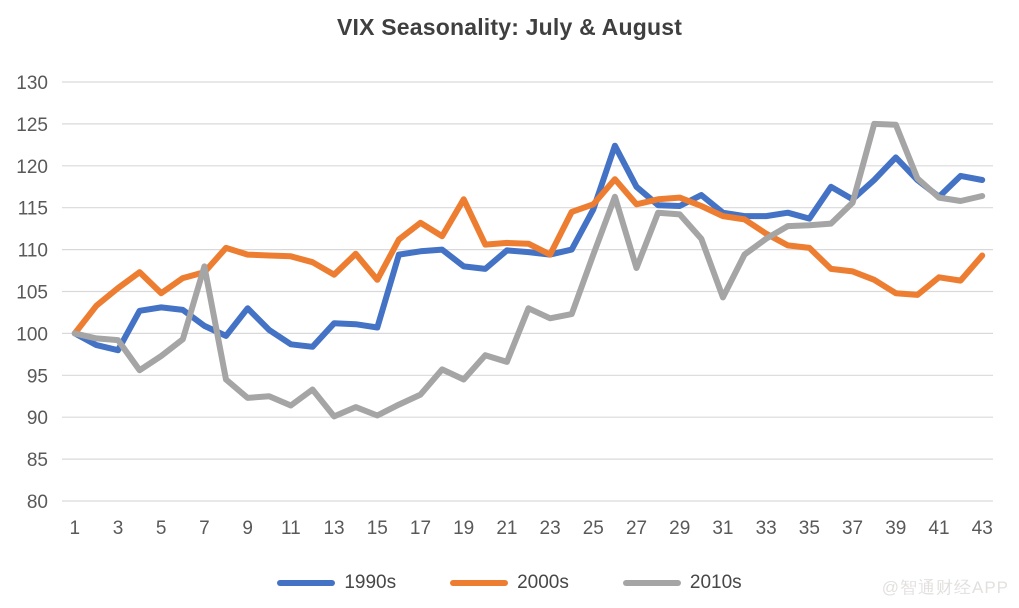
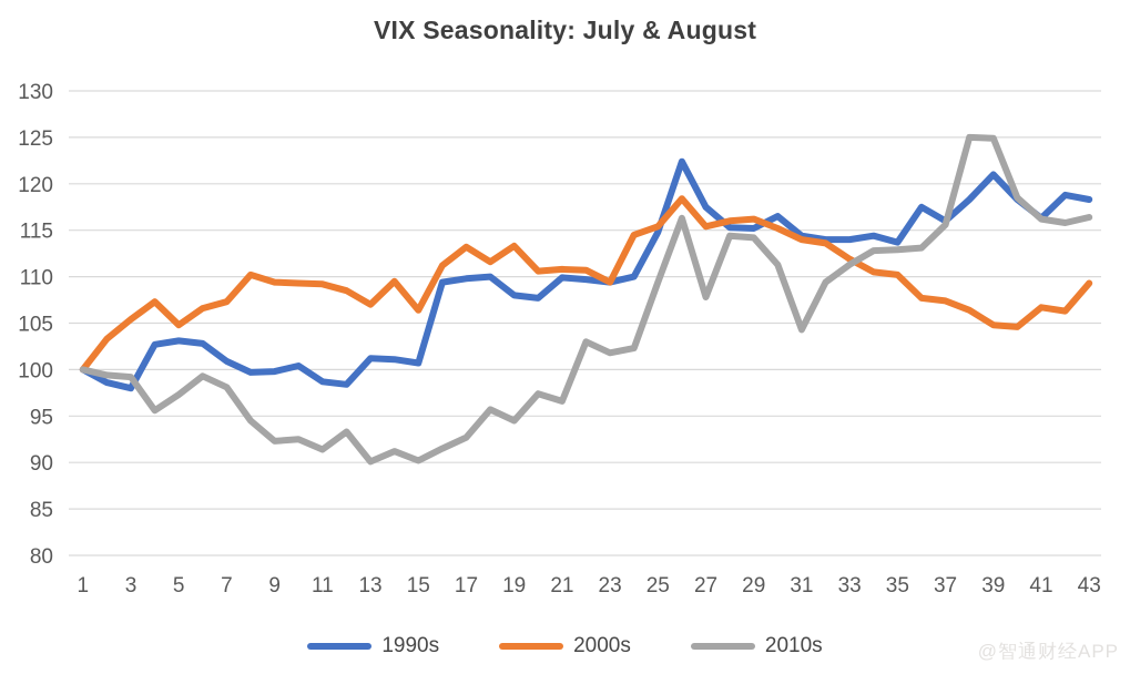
2010s/7: 108 -> 98
1990s/9: 103 -> 100
2000s/19: 116 -> 113
